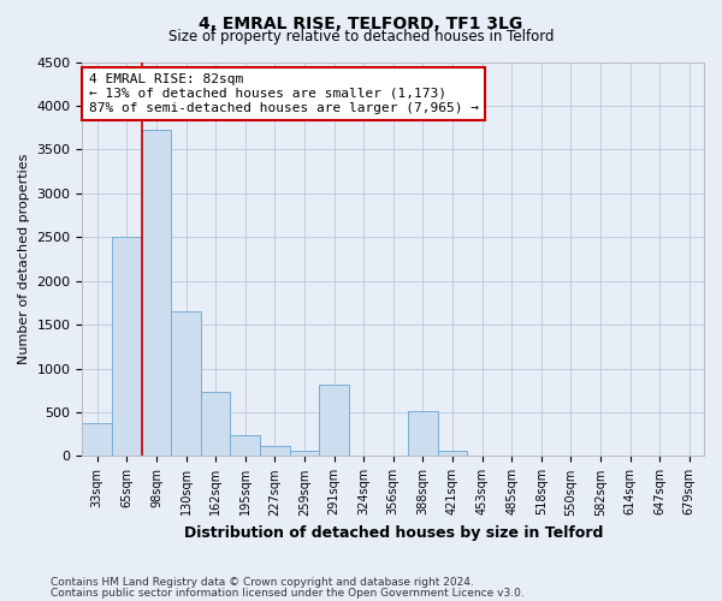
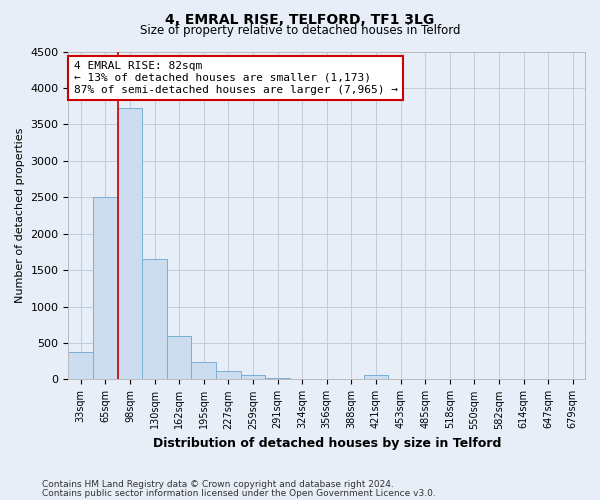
162sqm: 740 -> 600
291sqm: 820 -> 20
388sqm: 520 -> 0
